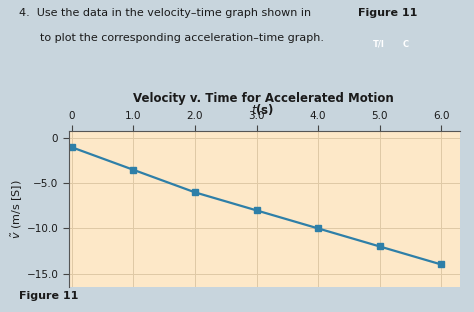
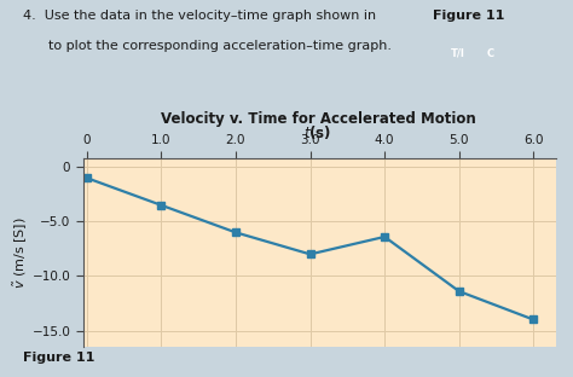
4.0: -10.0 -> -6.4
5.0: -12.0 -> -11.4
